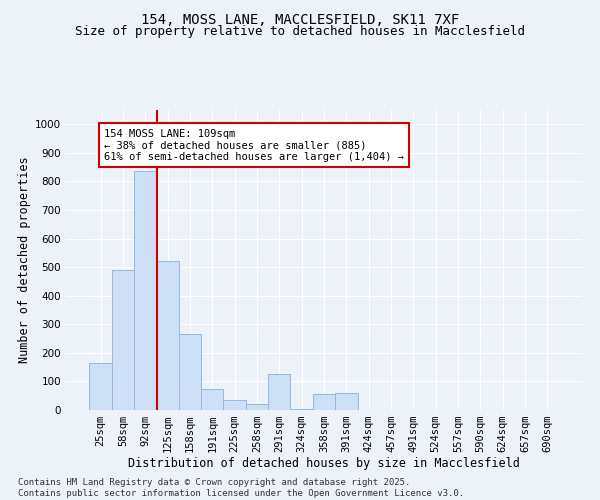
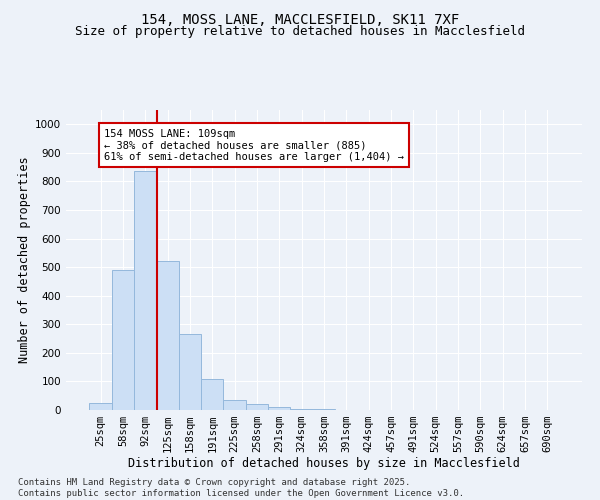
25sqm: 165 -> 25
191sqm: 75 -> 110
291sqm: 125 -> 10
358sqm: 55 -> 2
391sqm: 60 -> 1
